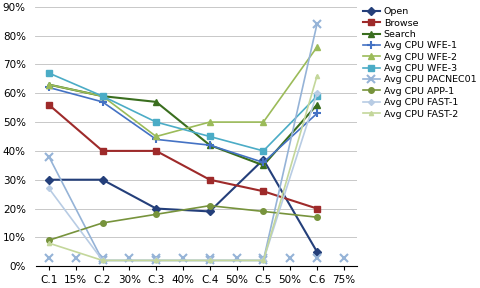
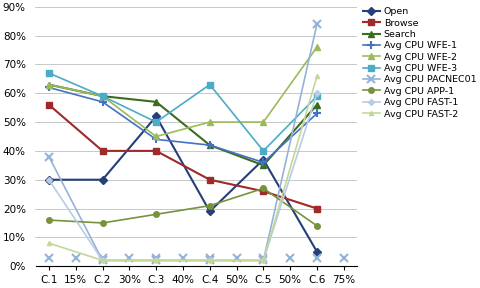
Avg CPU APP-1/C.1: 9% -> 16%
Avg CPU FAST-1/C.1: 27% -> 30%
Open/C.3: 20% -> 52%
Avg CPU WFE-3/C.4: 45% -> 63%
Avg CPU APP-1/C.5: 19% -> 27%
Avg CPU APP-1/C.6: 17% -> 14%
